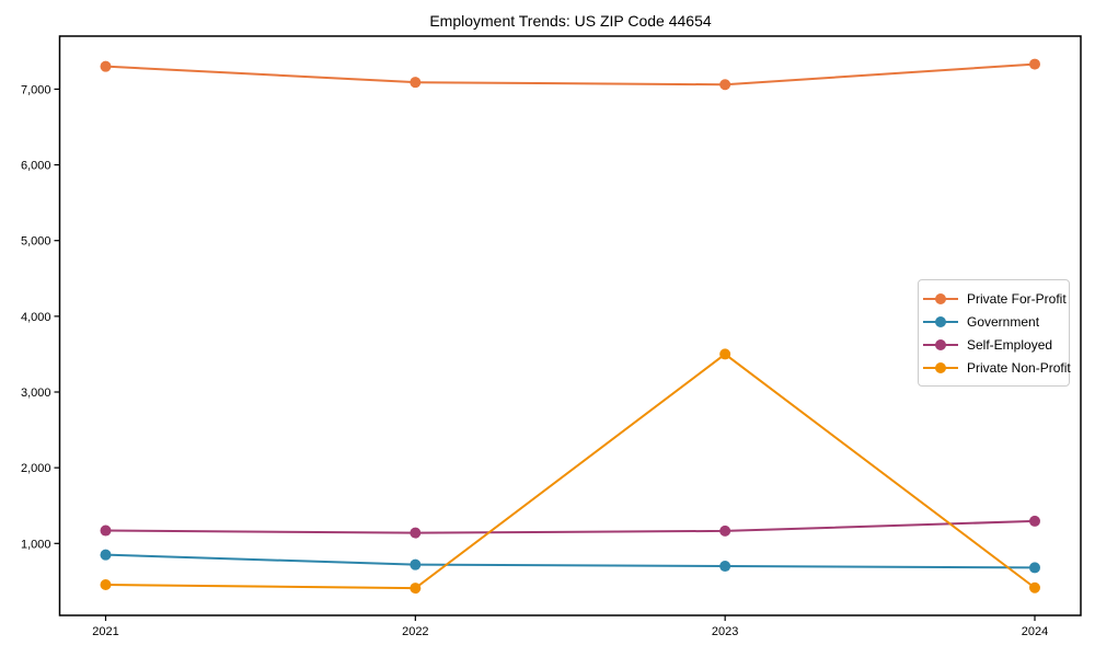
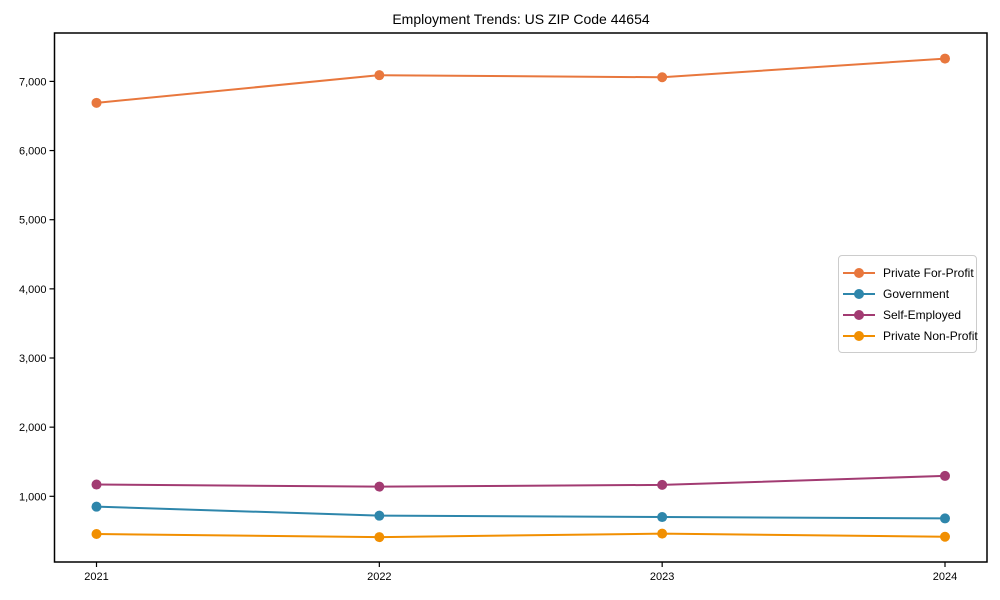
Private For-Profit/2021: 7300 -> 6700
Private Non-Profit/2023: 3500 -> 500
